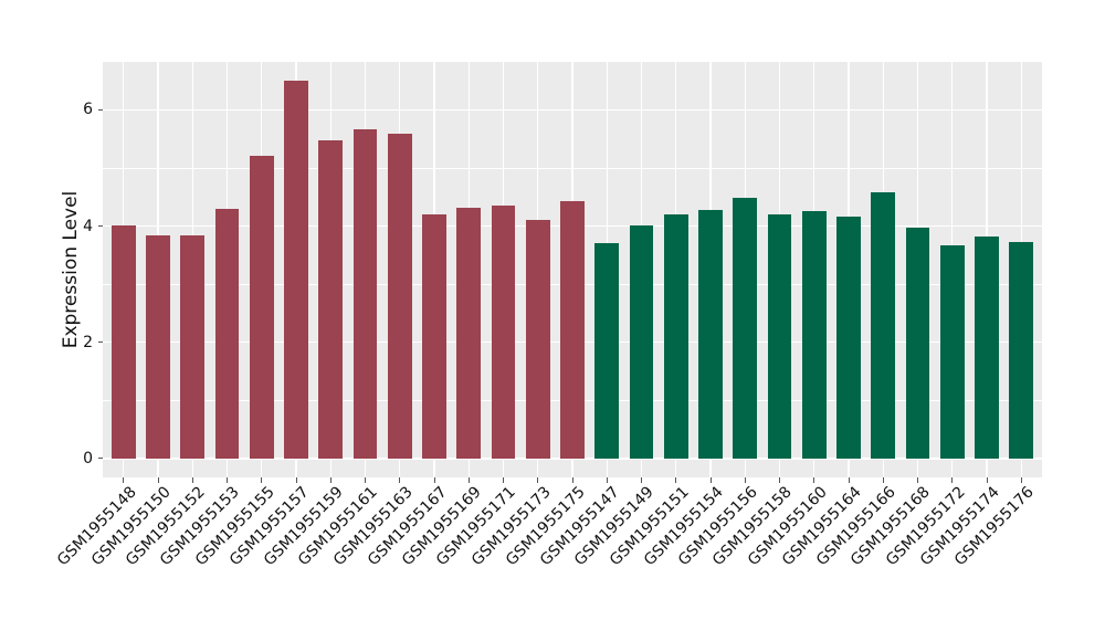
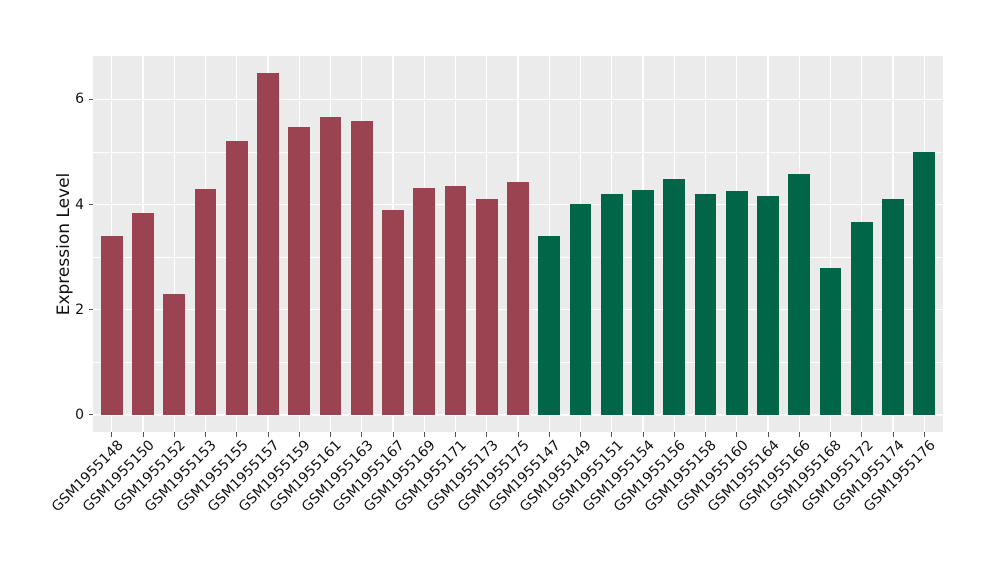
GSM1955148: 4.0 -> 3.4
GSM1955152: 3.8 -> 2.3
GSM1955167: 4.2 -> 3.9
GSM1955147: 3.7 -> 3.4
GSM1955168: 4.0 -> 2.8
GSM1955174: 3.8 -> 4.1
GSM1955176: 3.7 -> 5.0
